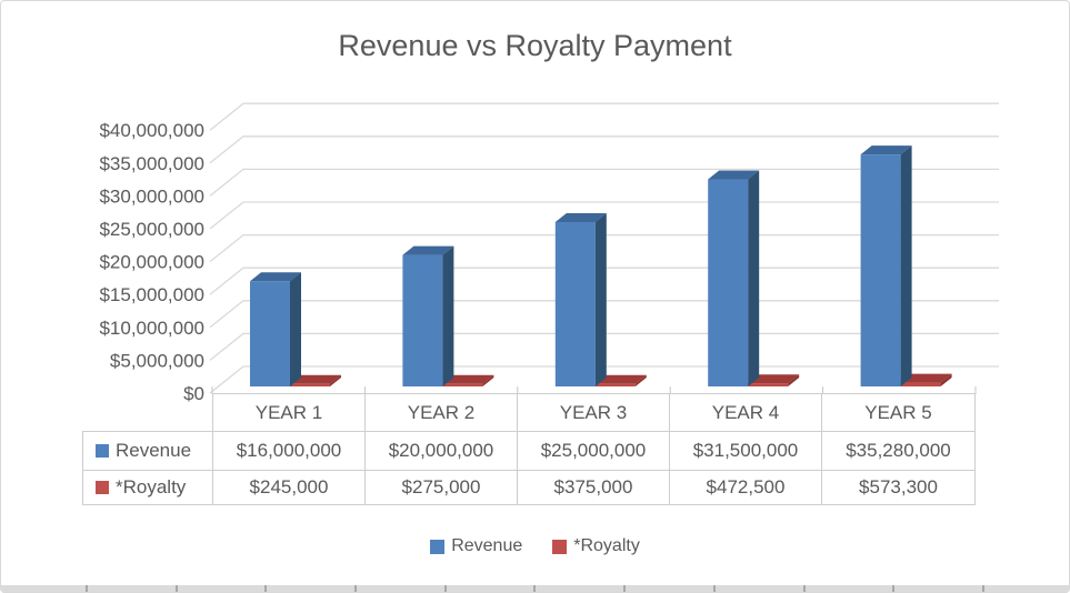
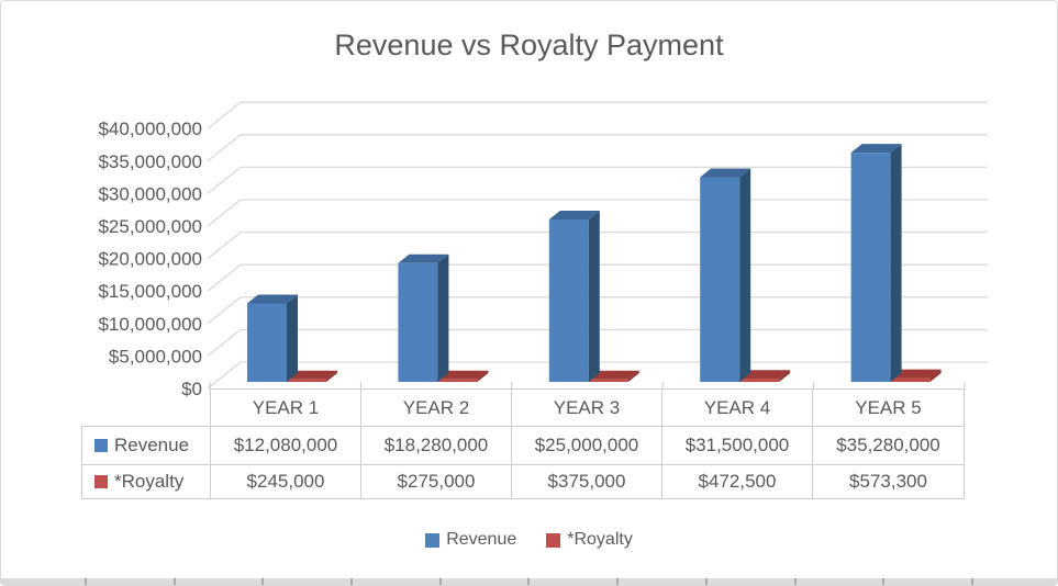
Revenue/YEAR 1: $16,000,000 -> $12,080,000
Revenue/YEAR 2: $20,000,000 -> $18,280,000
